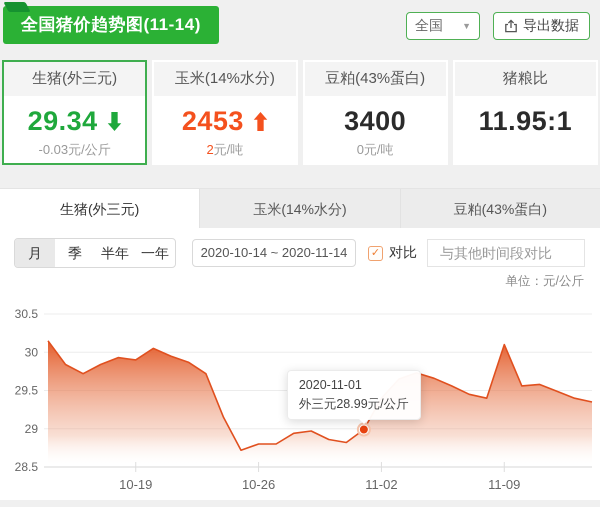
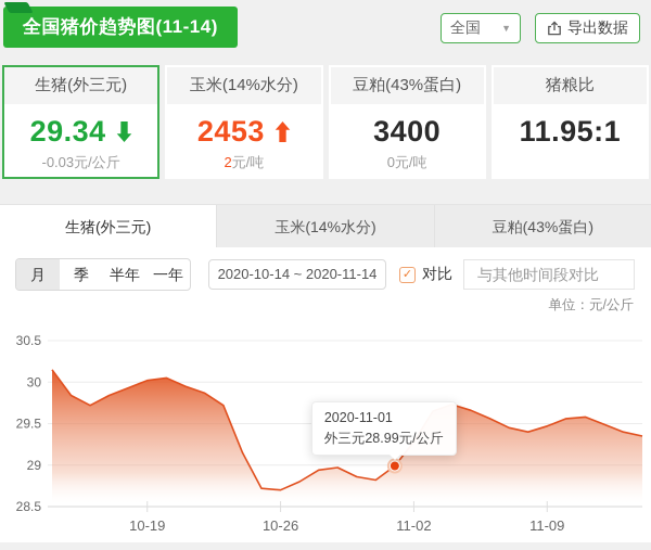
10-19: 29.9 -> 30.0
10-26: 28.8 -> 28.7
11-02: 29.4 -> 29.3
11-09: 30.1 -> 29.5
